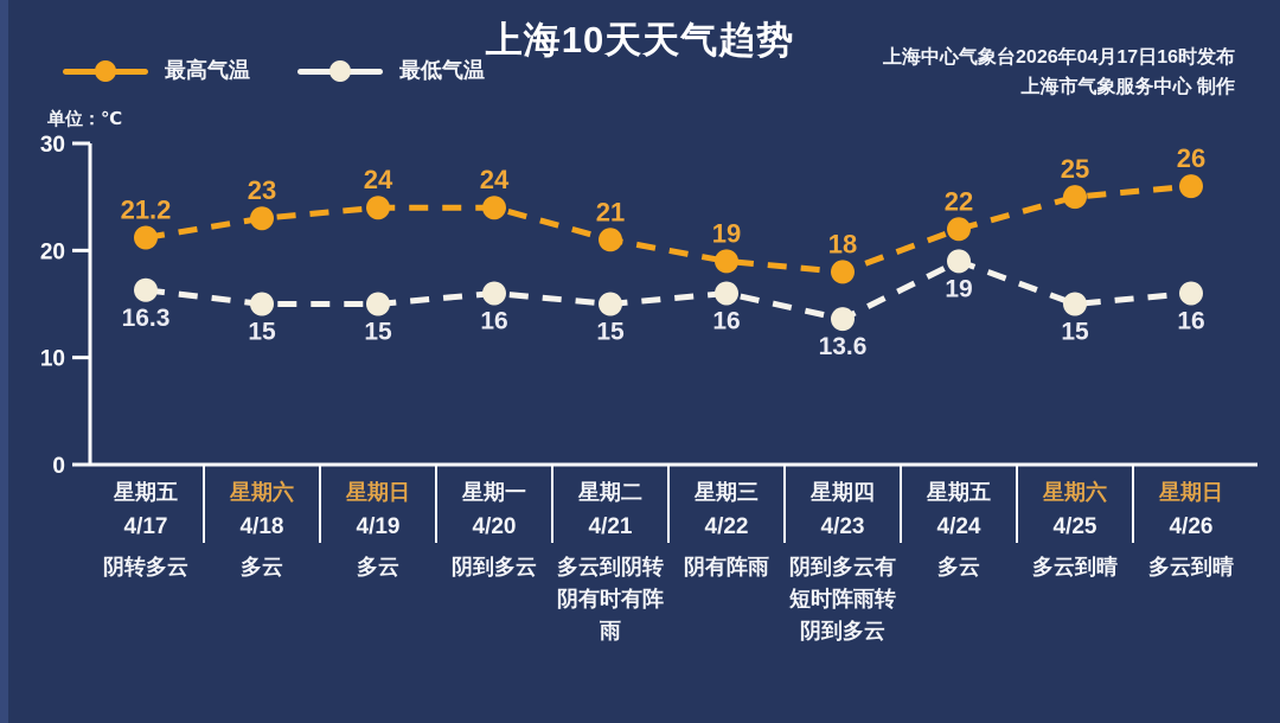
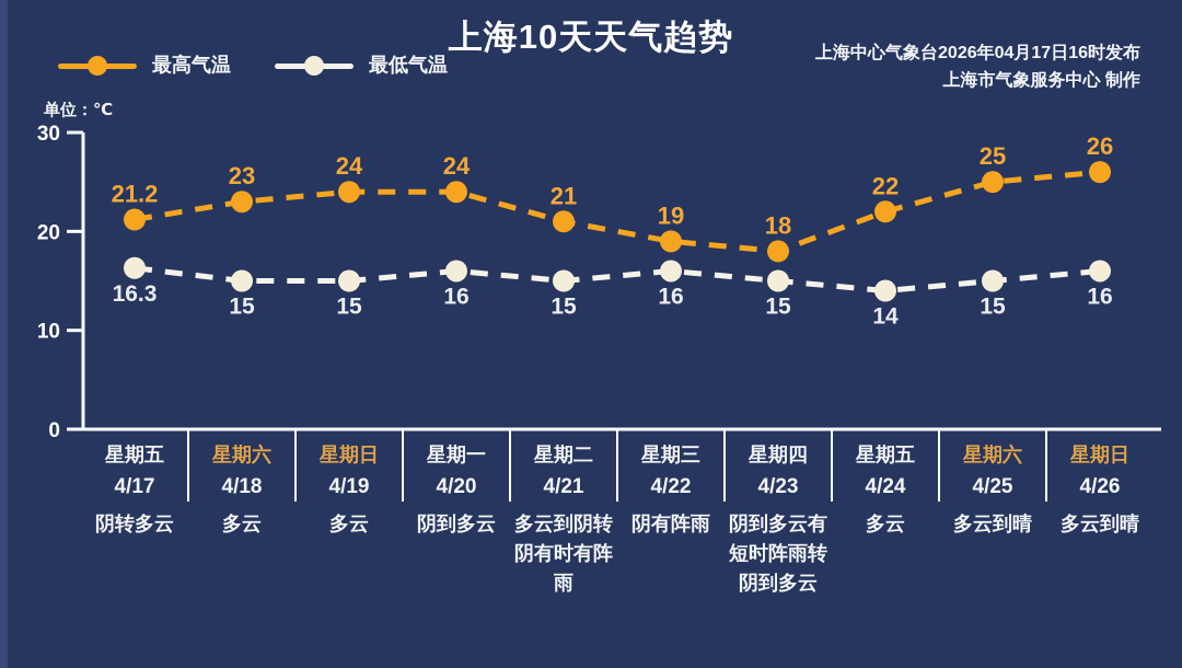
最低气温/4/23: 13.6 -> 15
最低气温/4/24: 19 -> 14
